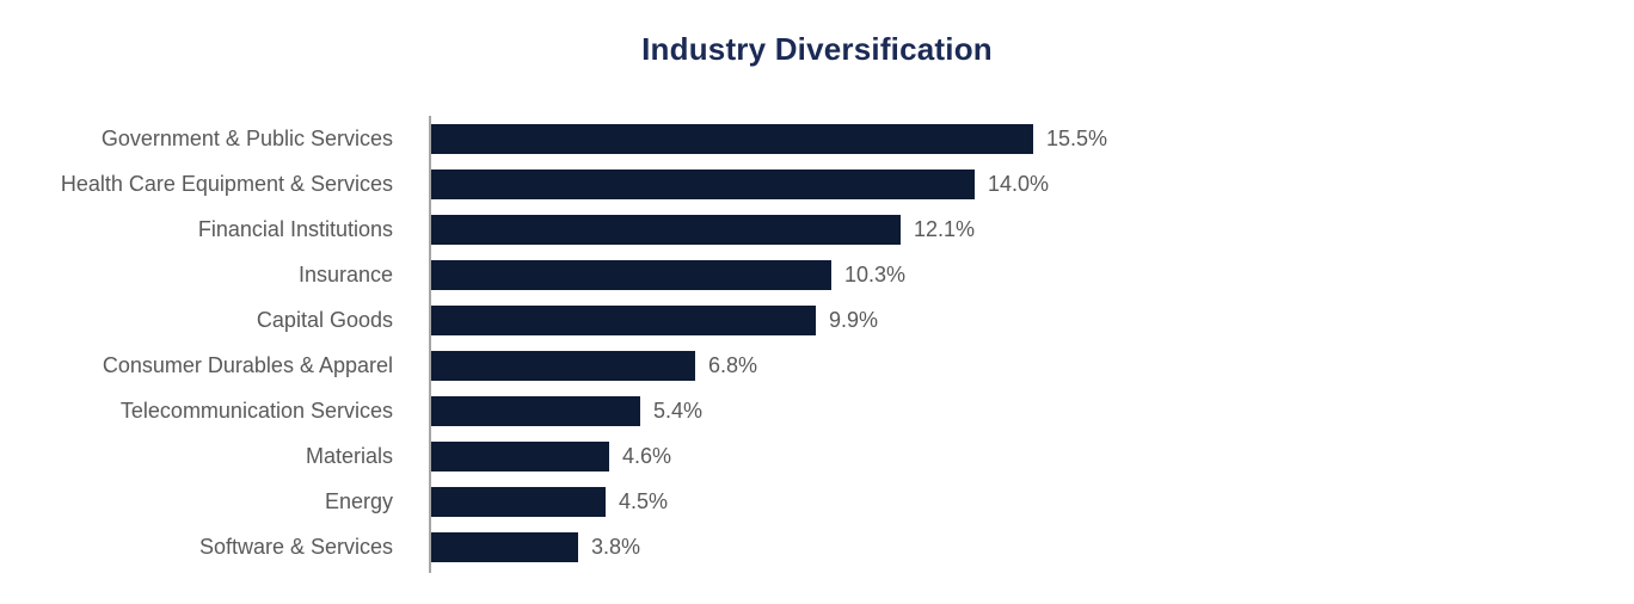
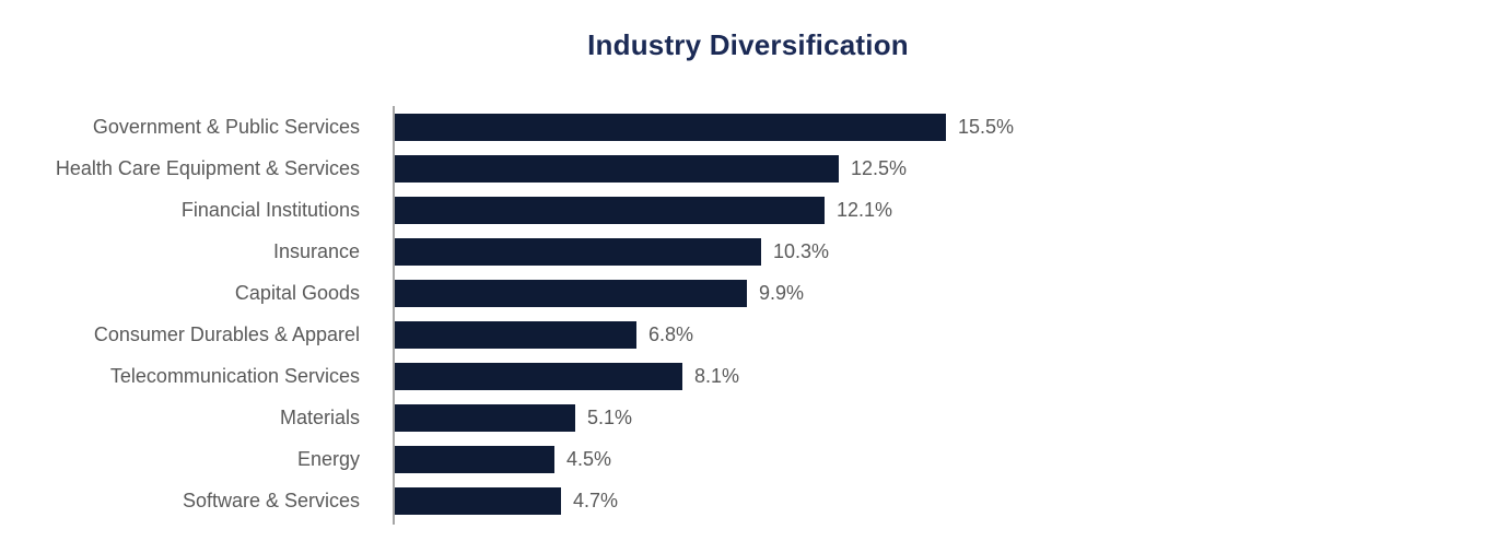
Health Care Equipment & Services: 14.0% -> 12.5%
Telecommunication Services: 5.4% -> 8.1%
Materials: 4.6% -> 5.1%
Software & Services: 3.8% -> 4.7%
